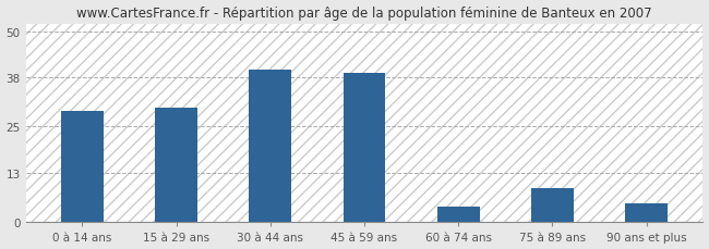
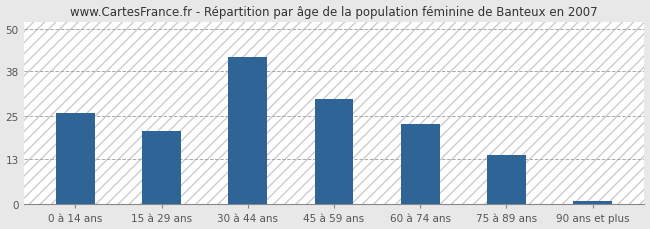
0 à 14 ans: 29 -> 26
15 à 29 ans: 30 -> 21
30 à 44 ans: 40 -> 42
45 à 59 ans: 39 -> 30
60 à 74 ans: 4 -> 23
75 à 89 ans: 9 -> 14
90 ans et plus: 5 -> 1
